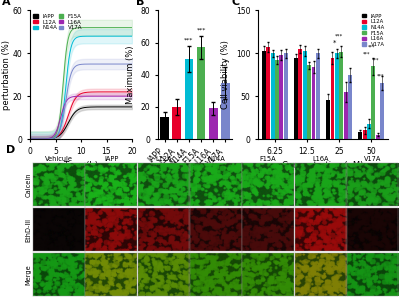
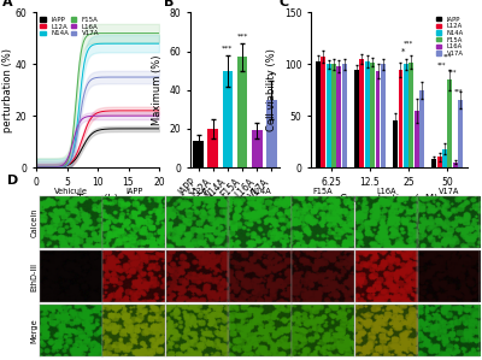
F15A/6.25: 92 -> 100
F15A/12.5: 86 -> 102
L16A/12.5: 84 -> 93
